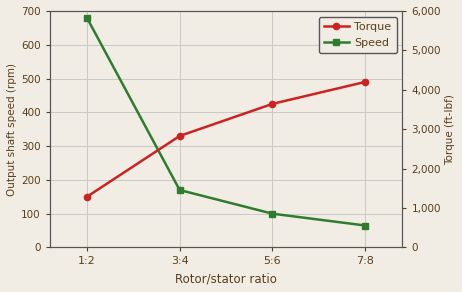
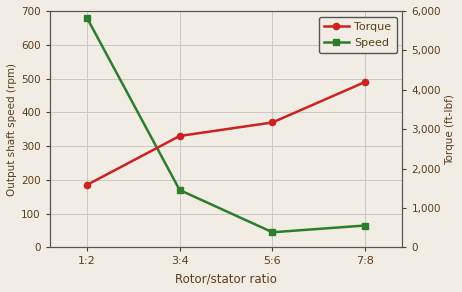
Torque/1:2: 150 -> 185
Speed/5:6: 100 -> 45
Torque/5:6: 425 -> 370
